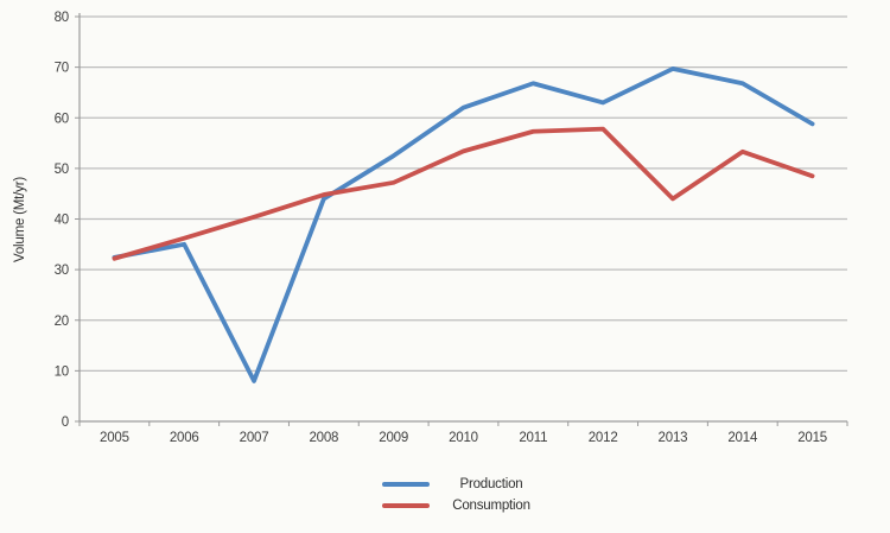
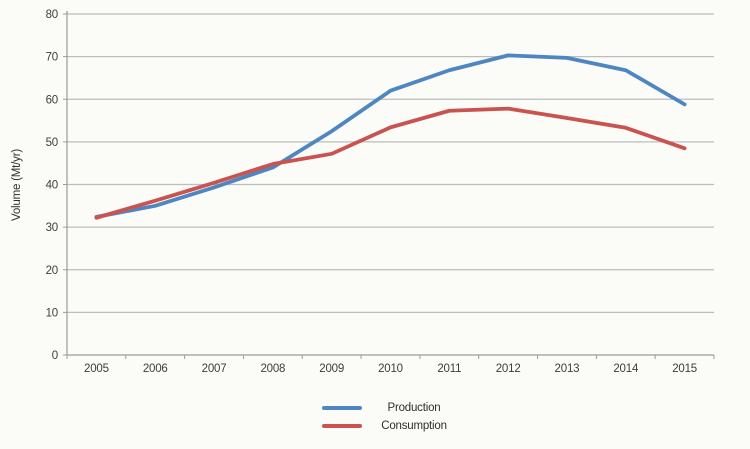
Production/2007: 8 -> 39
Production/2012: 63 -> 70
Consumption/2013: 44 -> 56
